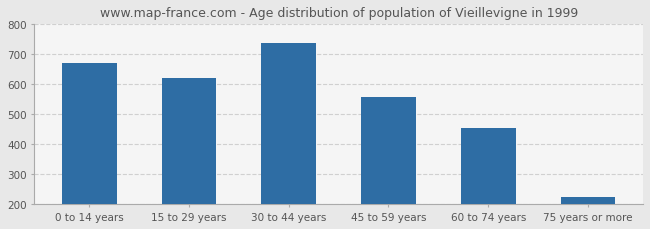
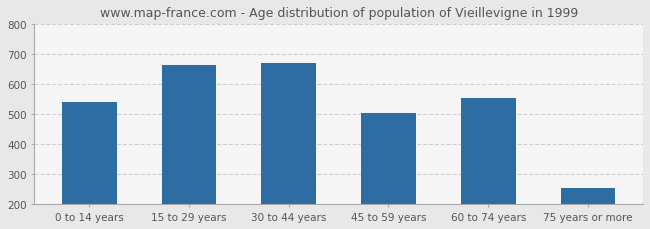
0 to 14 years: 670 -> 540
15 to 29 years: 622 -> 665
30 to 44 years: 738 -> 670
45 to 59 years: 558 -> 505
60 to 74 years: 456 -> 555
75 years or more: 226 -> 255
